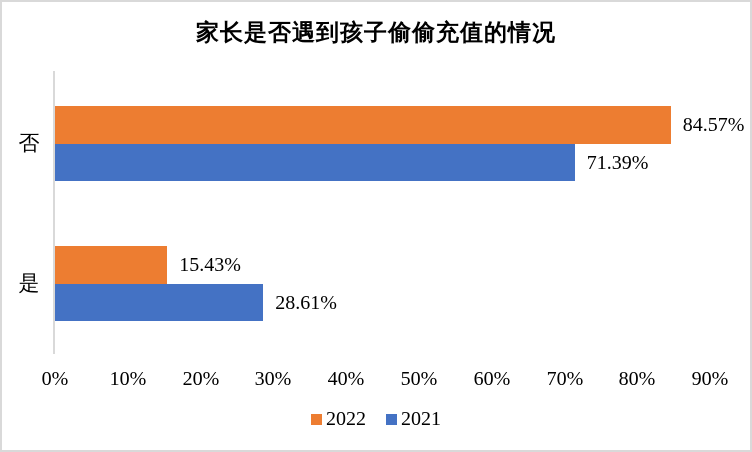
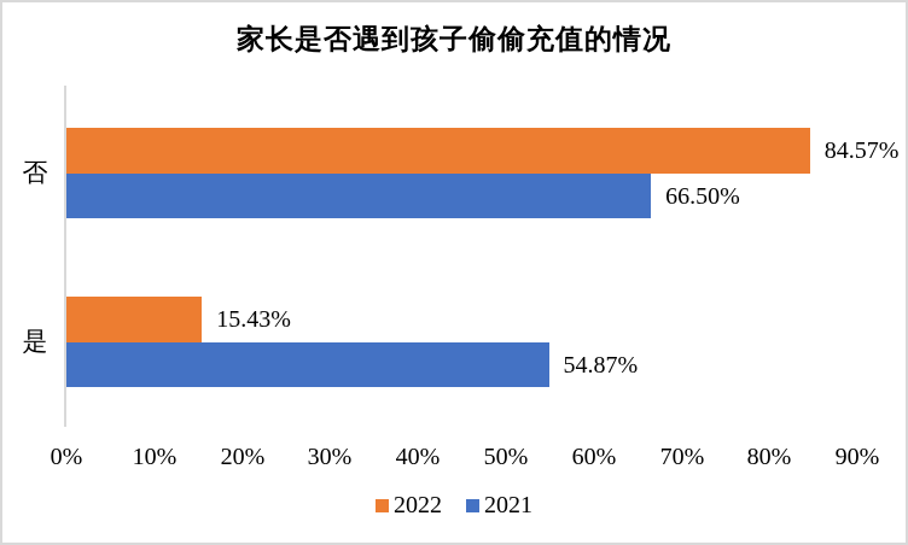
2021/否: 71.39% -> 66.50%
2021/是: 28.61% -> 54.87%
